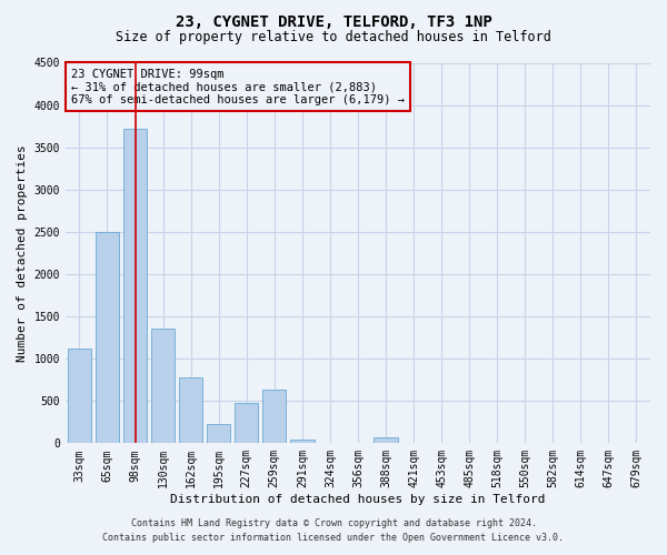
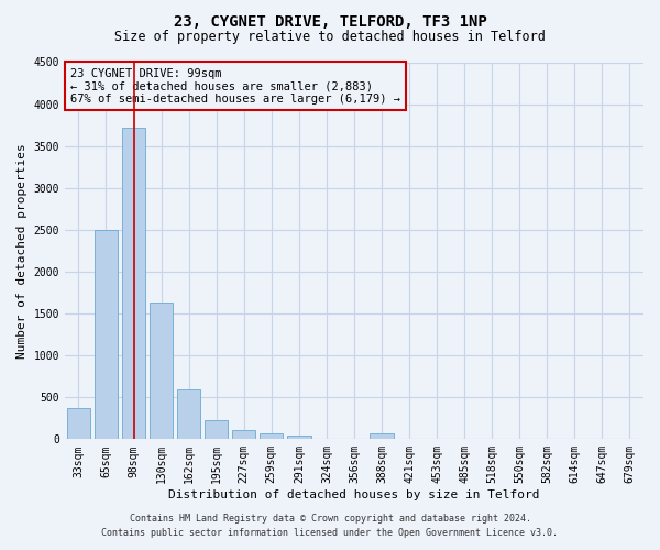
33sqm: 1120 -> 370
130sqm: 1360 -> 1630
162sqm: 780 -> 590
227sqm: 480 -> 100
259sqm: 640 -> 60
